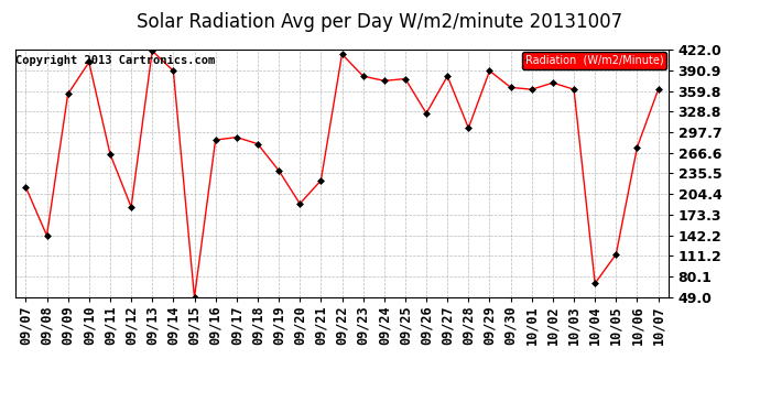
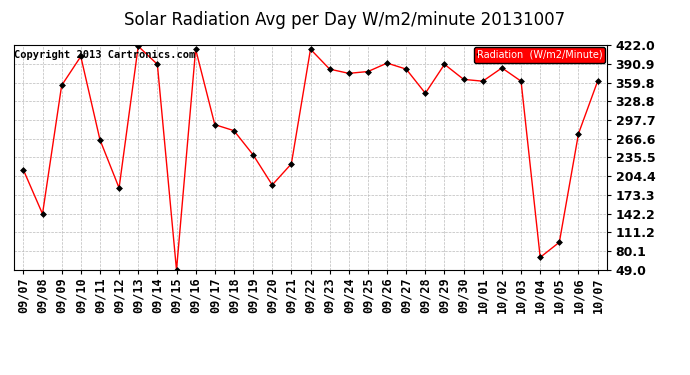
09/16: 286 -> 415
09/26: 326 -> 392
09/28: 304 -> 342
10/02: 372 -> 384
10/05: 114 -> 95
